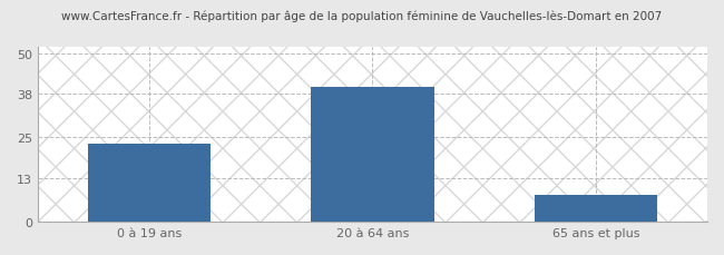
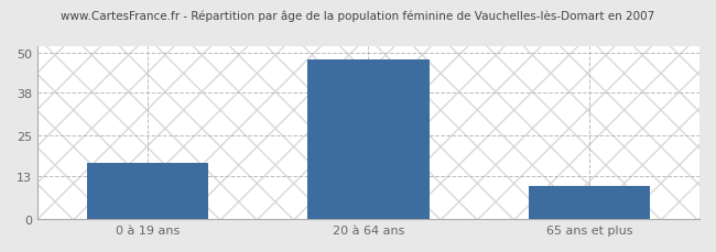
0 à 19 ans: 23 -> 17
20 à 64 ans: 40 -> 48
65 ans et plus: 8 -> 10
